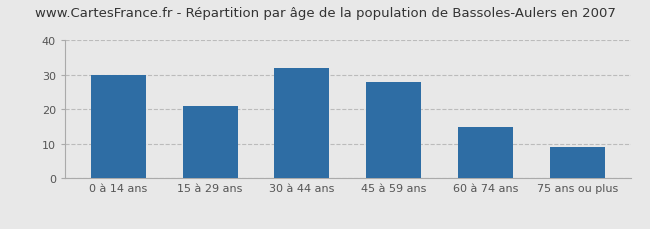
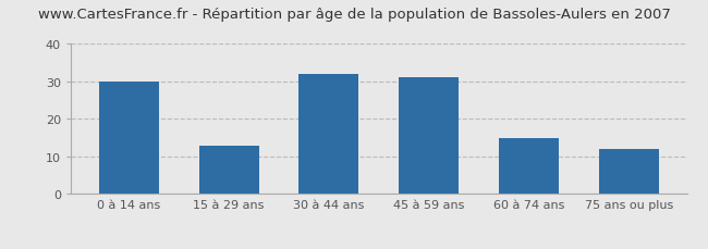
15 à 29 ans: 21 -> 13
45 à 59 ans: 28 -> 31
75 ans ou plus: 9 -> 12
